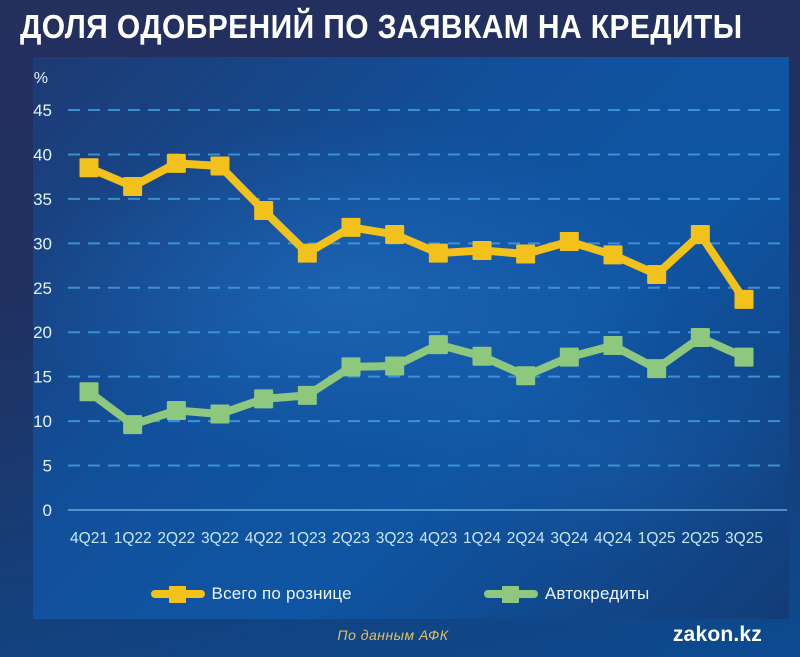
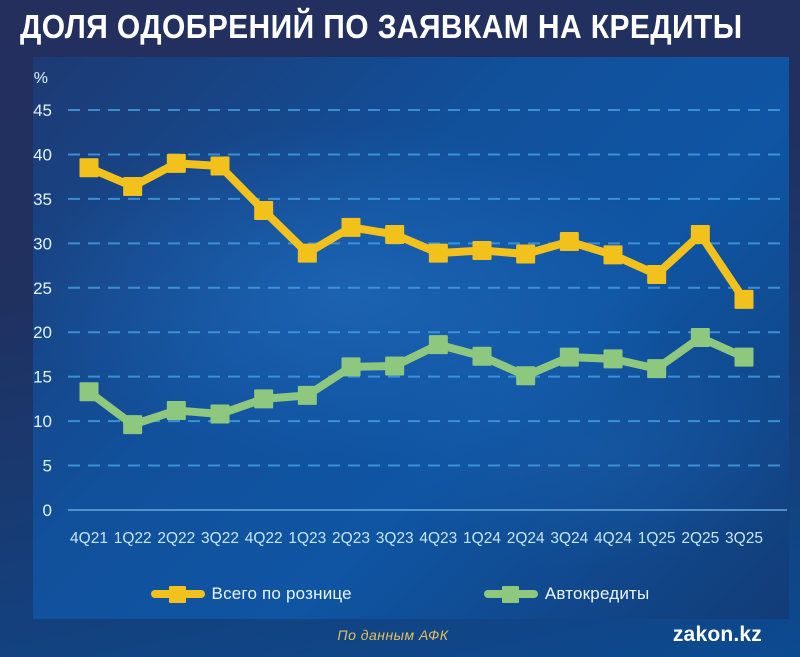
Автокредиты/4Q24: 18 -> 17
